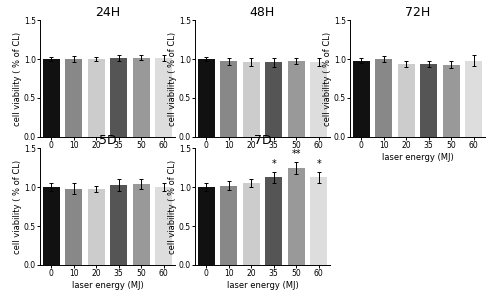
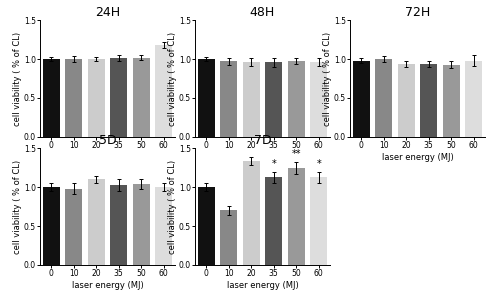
24H/60: 1.02 -> 1.18
5D/20: 0.98 -> 1.10
7D/10: 1.02 -> 0.70
7D/20: 1.05 -> 1.34
